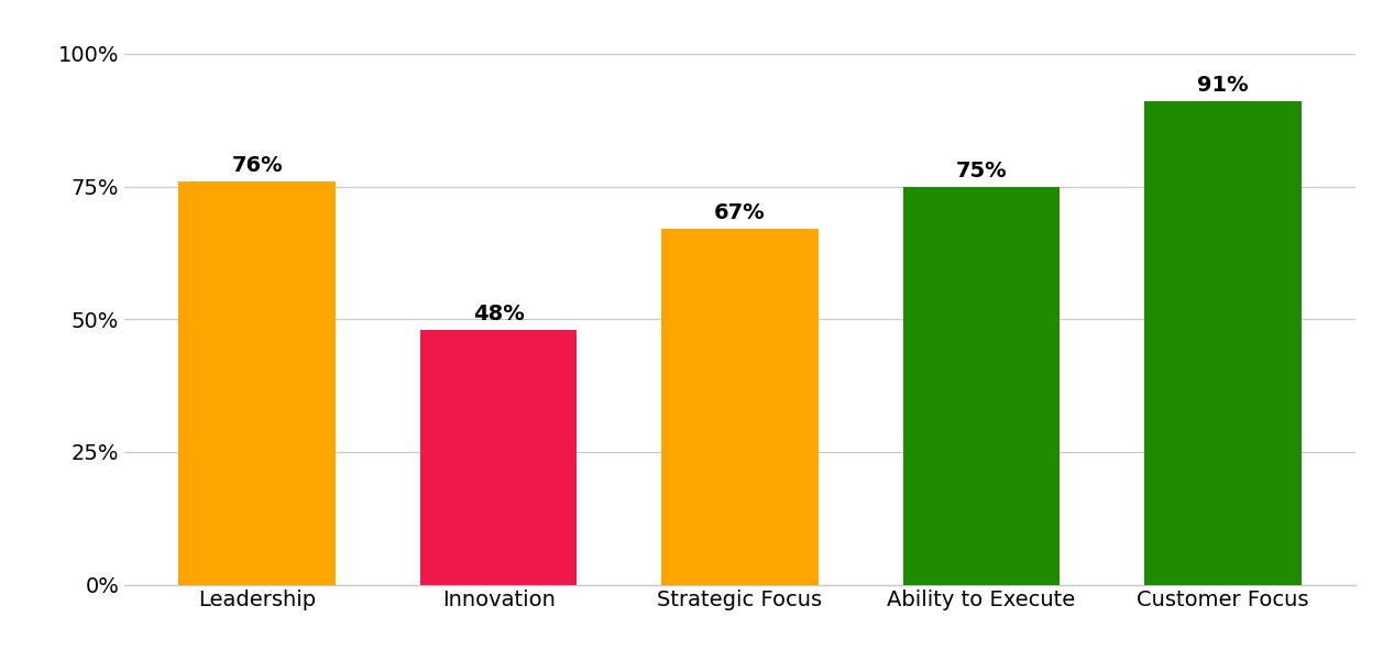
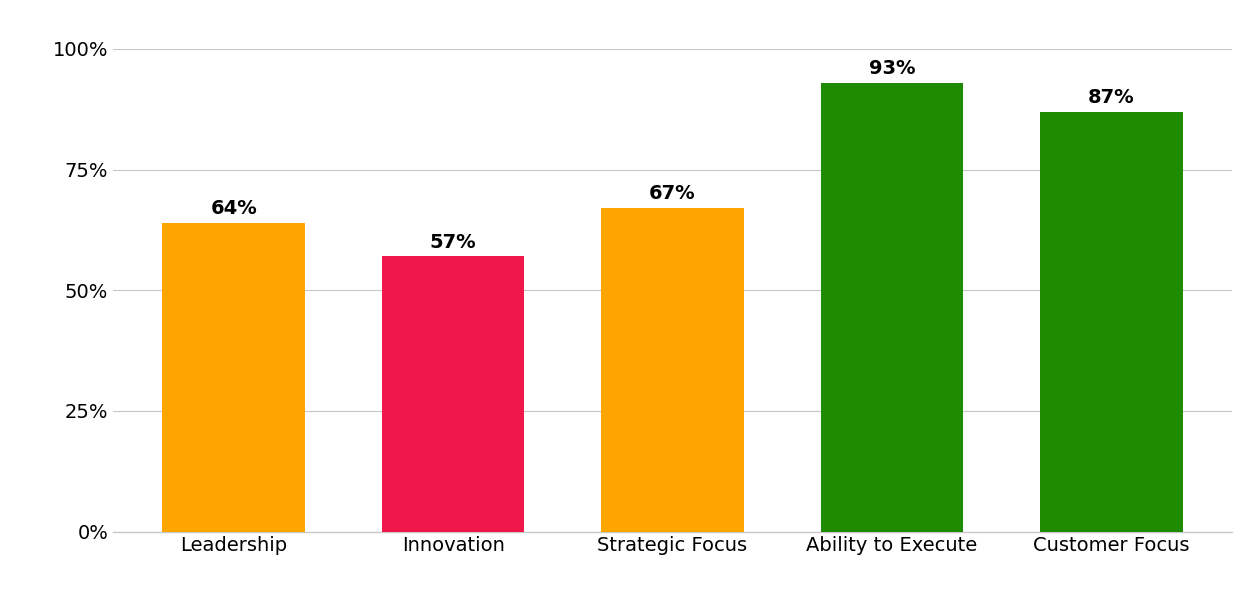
Leadership: 76% -> 64%
Innovation: 48% -> 57%
Ability to Execute: 75% -> 93%
Customer Focus: 91% -> 87%
